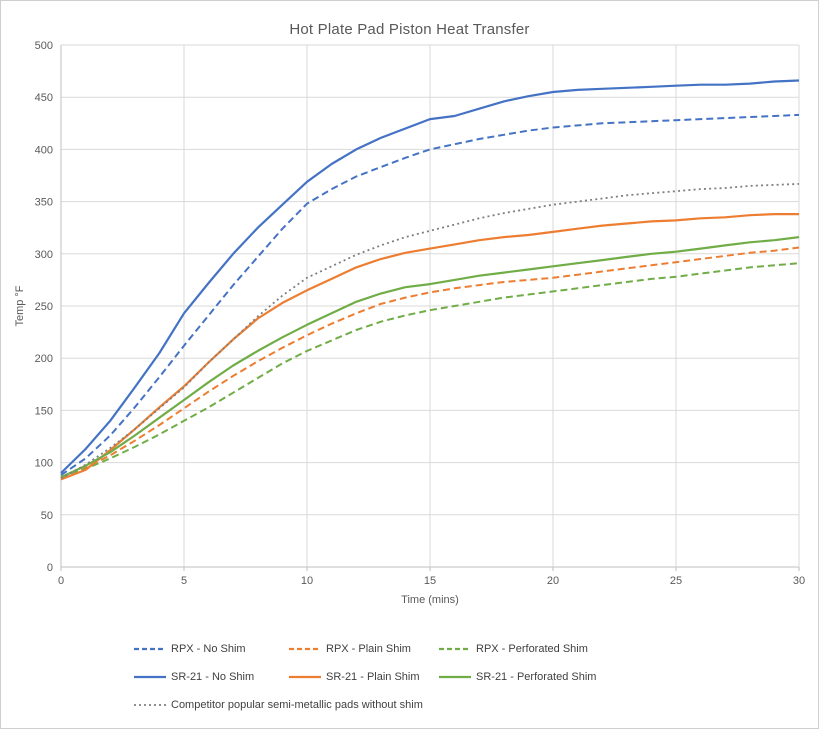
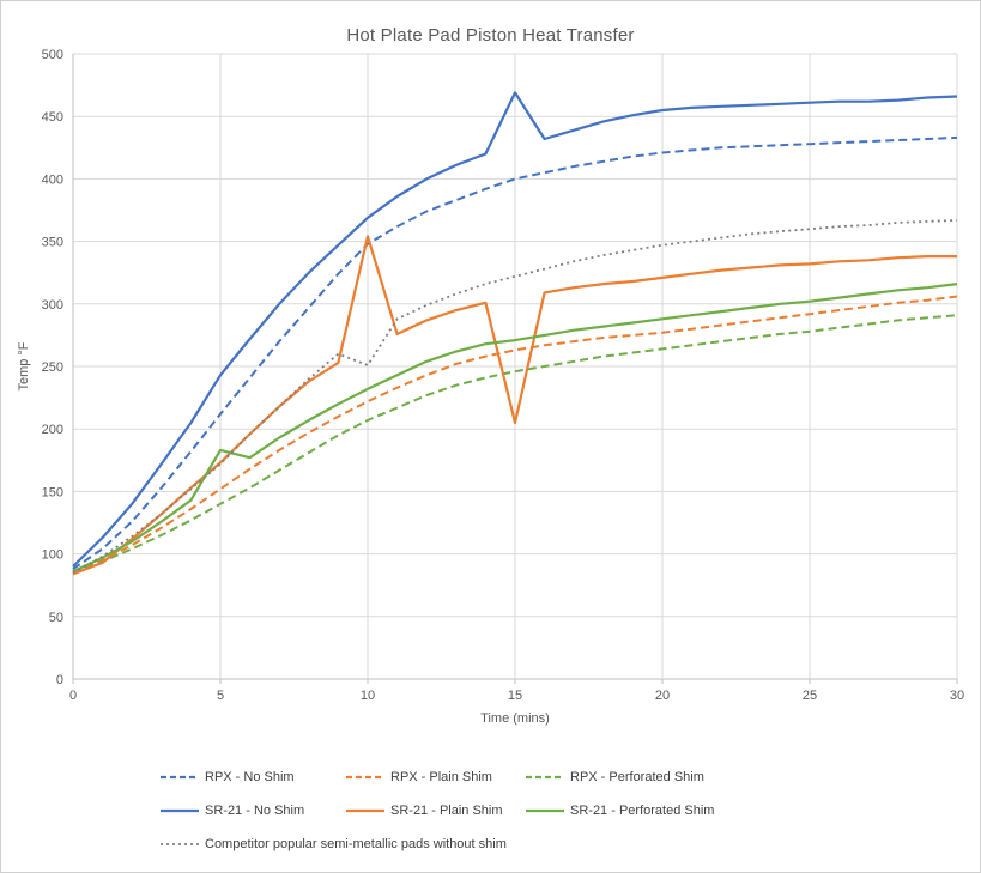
SR-21 - Perforated Shim/5: 160 -> 183
SR-21 - Plain Shim/10: 265 -> 354
Competitor popular semi-metallic pads without shim/10: 277 -> 251
SR-21 - No Shim/15: 429 -> 469
SR-21 - Plain Shim/15: 305 -> 205
